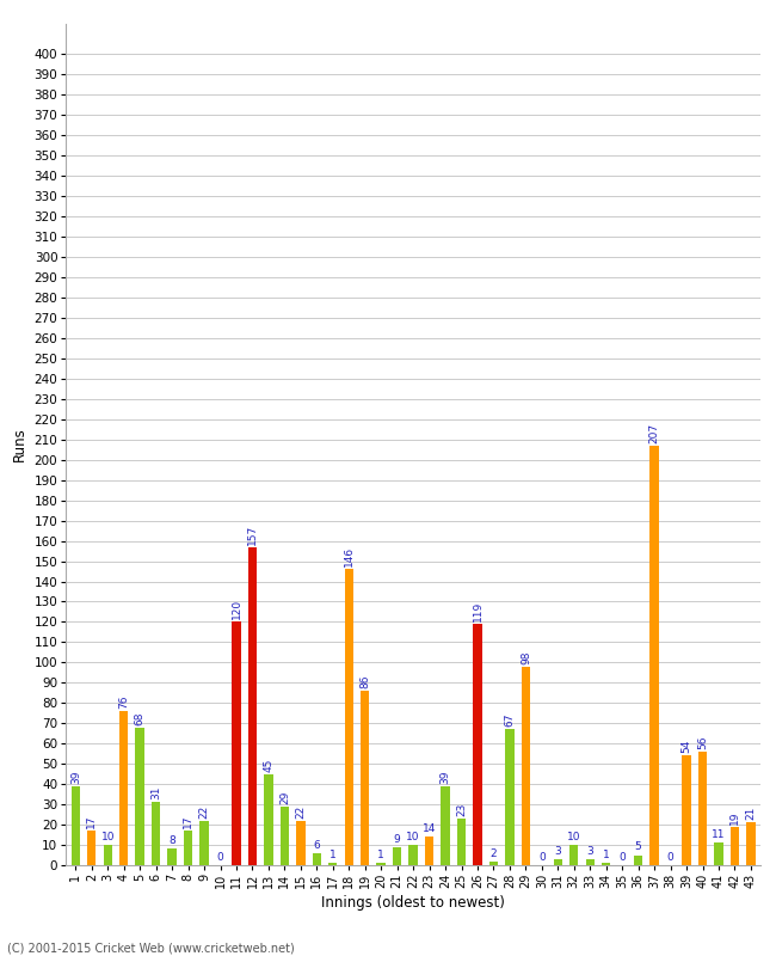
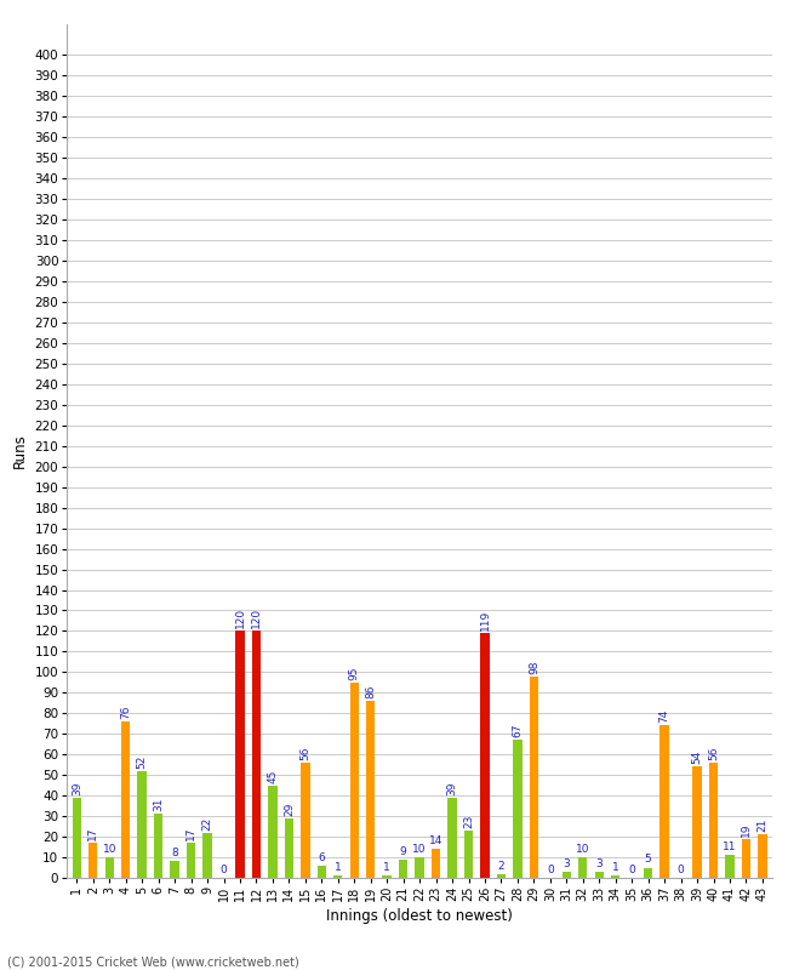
5: 68 -> 52
12: 157 -> 120
15: 22 -> 56
18: 146 -> 95
37: 207 -> 74
